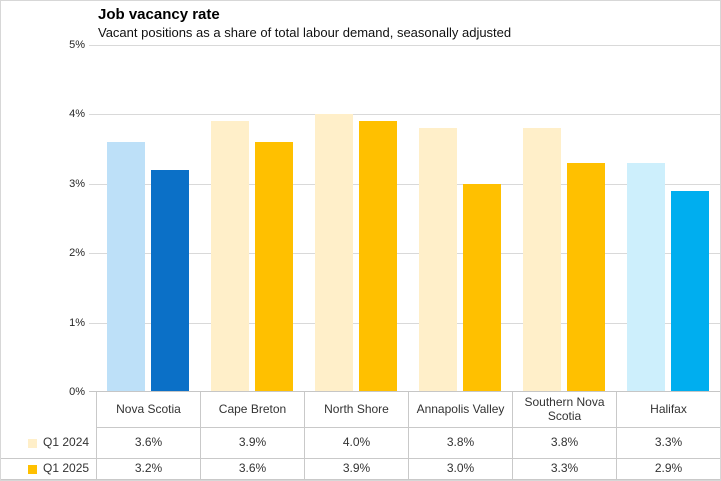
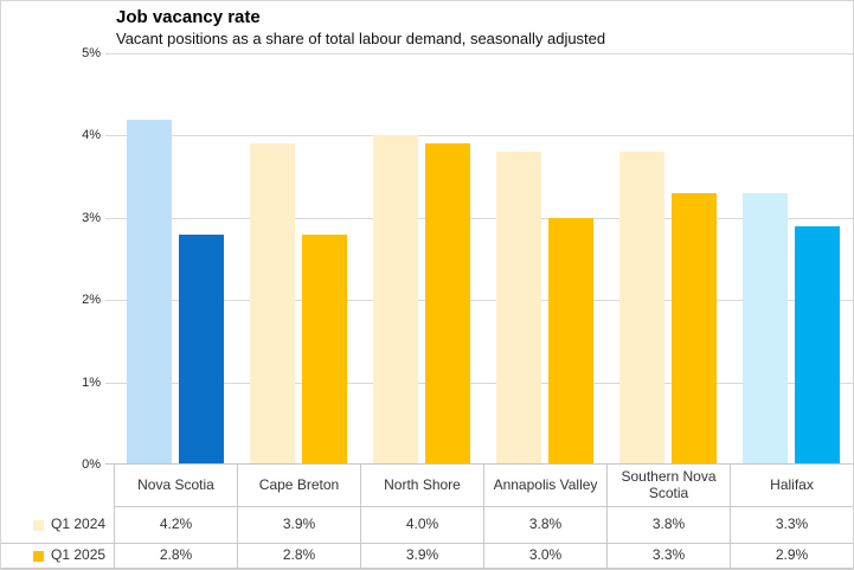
Q1 2024/Nova Scotia: 3.6% -> 4.2%
Q1 2025/Nova Scotia: 3.2% -> 2.8%
Q1 2025/Cape Breton: 3.6% -> 2.8%
